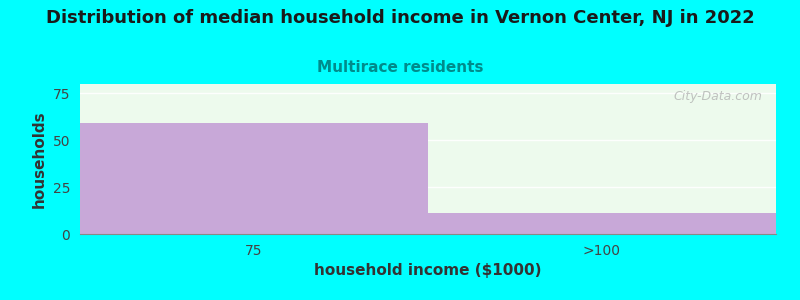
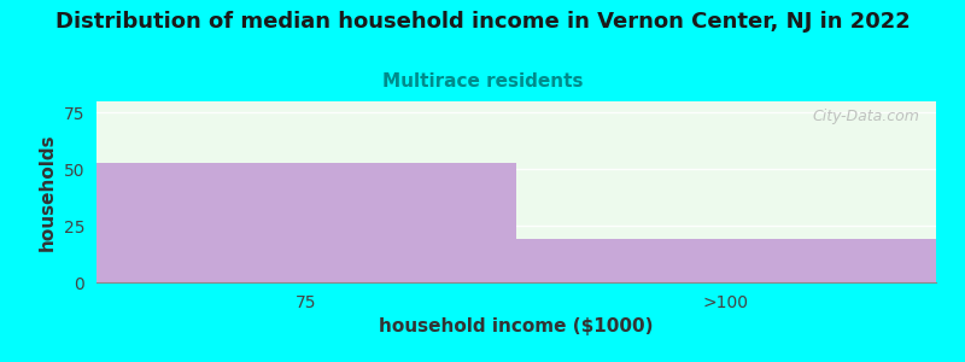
75: 59 -> 53
>100: 11 -> 19
